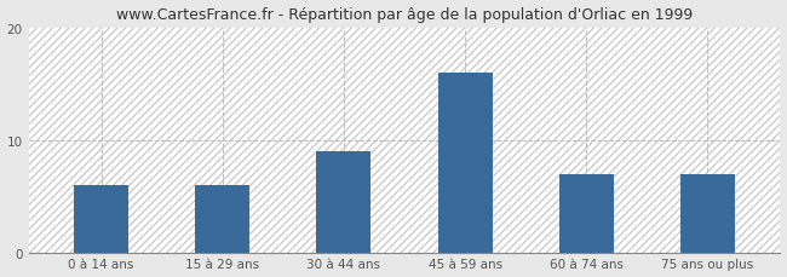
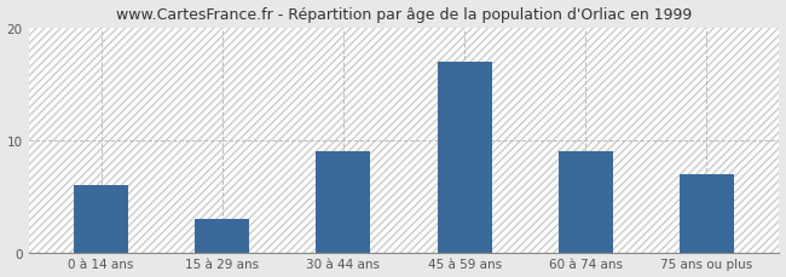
15 à 29 ans: 6 -> 3
45 à 59 ans: 16 -> 17
60 à 74 ans: 7 -> 9
